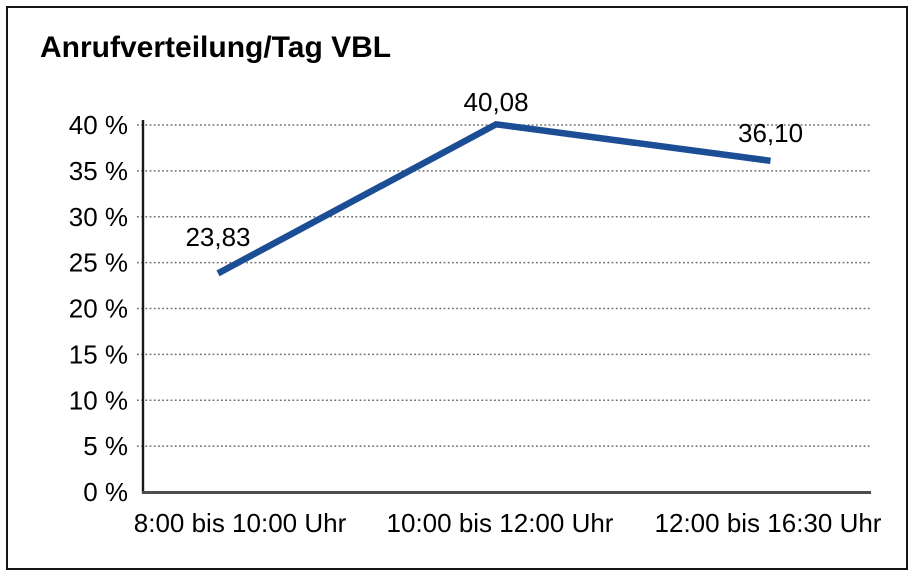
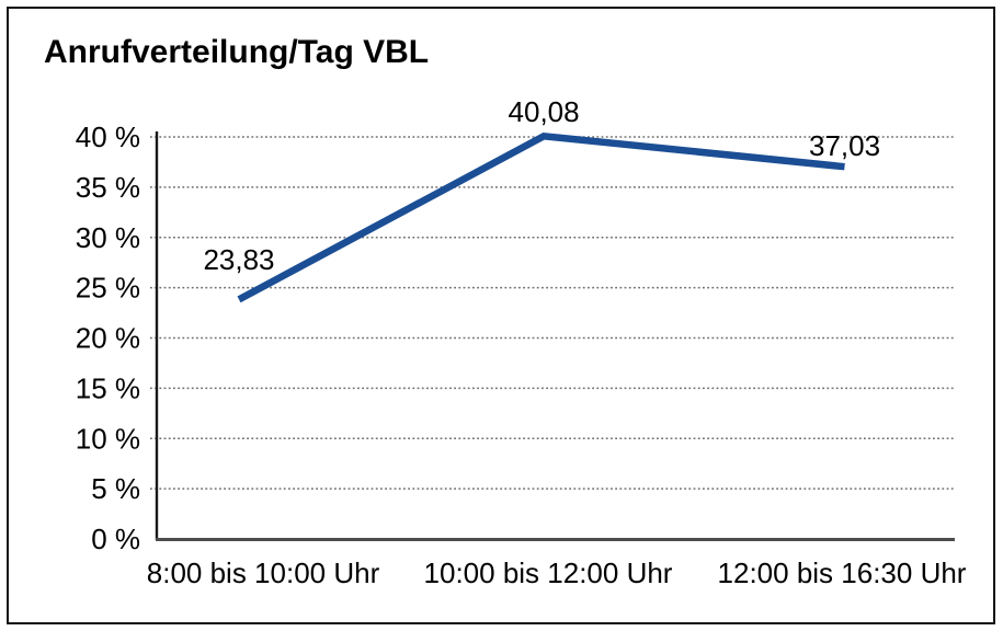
12:00 bis 16:30 Uhr: 36,10 -> 37,03
